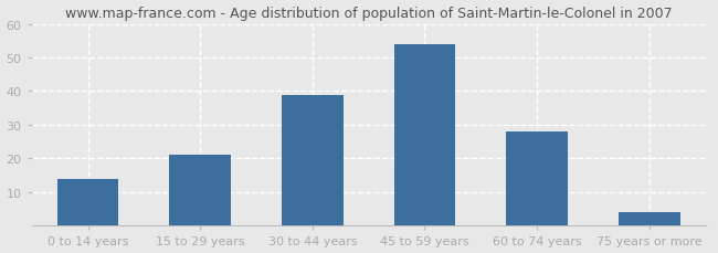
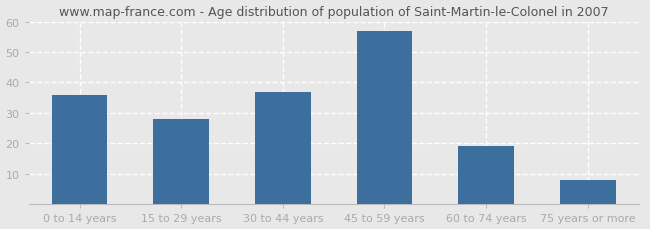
0 to 14 years: 14 -> 36
15 to 29 years: 21 -> 28
30 to 44 years: 39 -> 37
45 to 59 years: 54 -> 57
60 to 74 years: 28 -> 19
75 years or more: 4 -> 8
